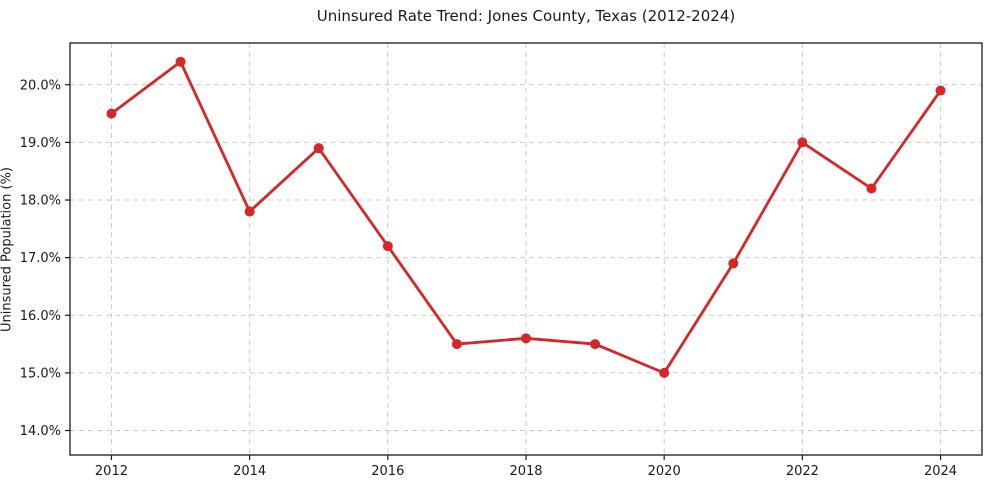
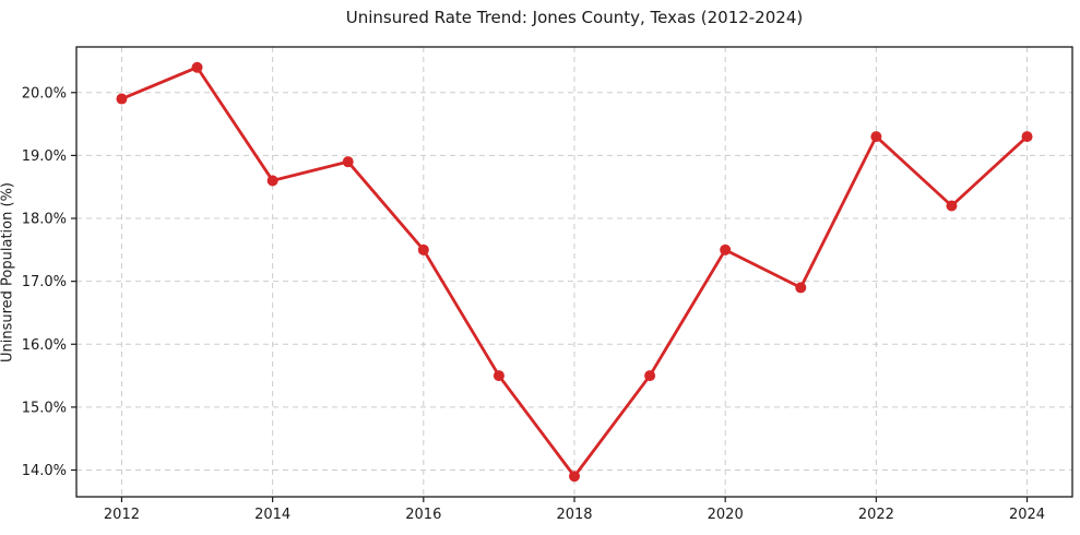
2012: 19.5% -> 19.9%
2014: 17.8% -> 18.6%
2016: 17.2% -> 17.5%
2018: 15.6% -> 13.9%
2020: 15.0% -> 17.5%
2022: 19.0% -> 19.3%
2024: 19.9% -> 19.3%
